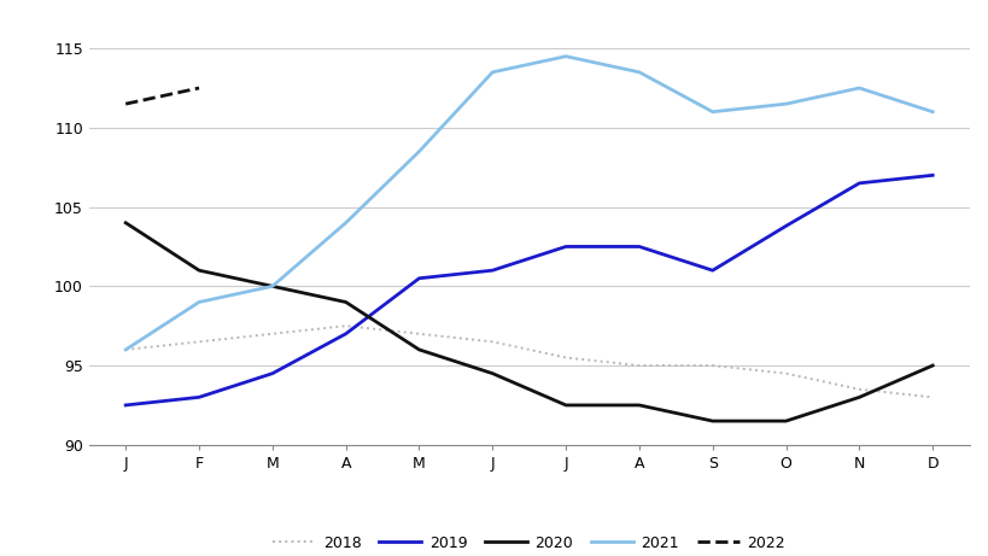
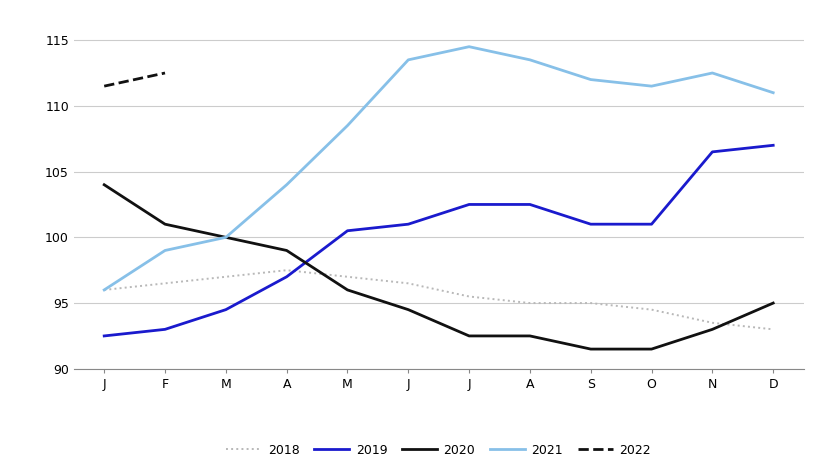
2021/S: 111.0 -> 112.0
2019/O: 103.8 -> 101.0
